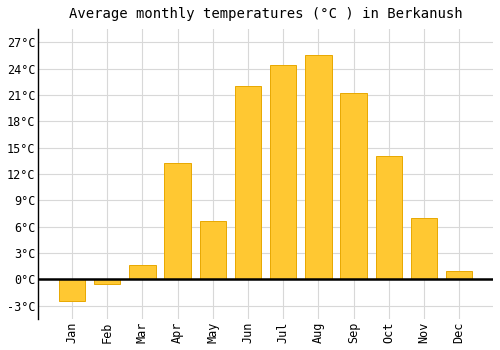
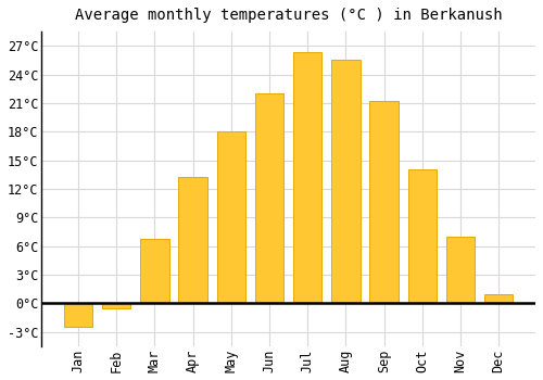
Mar: 1.6°C -> 6.8°C
May: 6.6°C -> 18.0°C
Jul: 24.4°C -> 26.3°C
